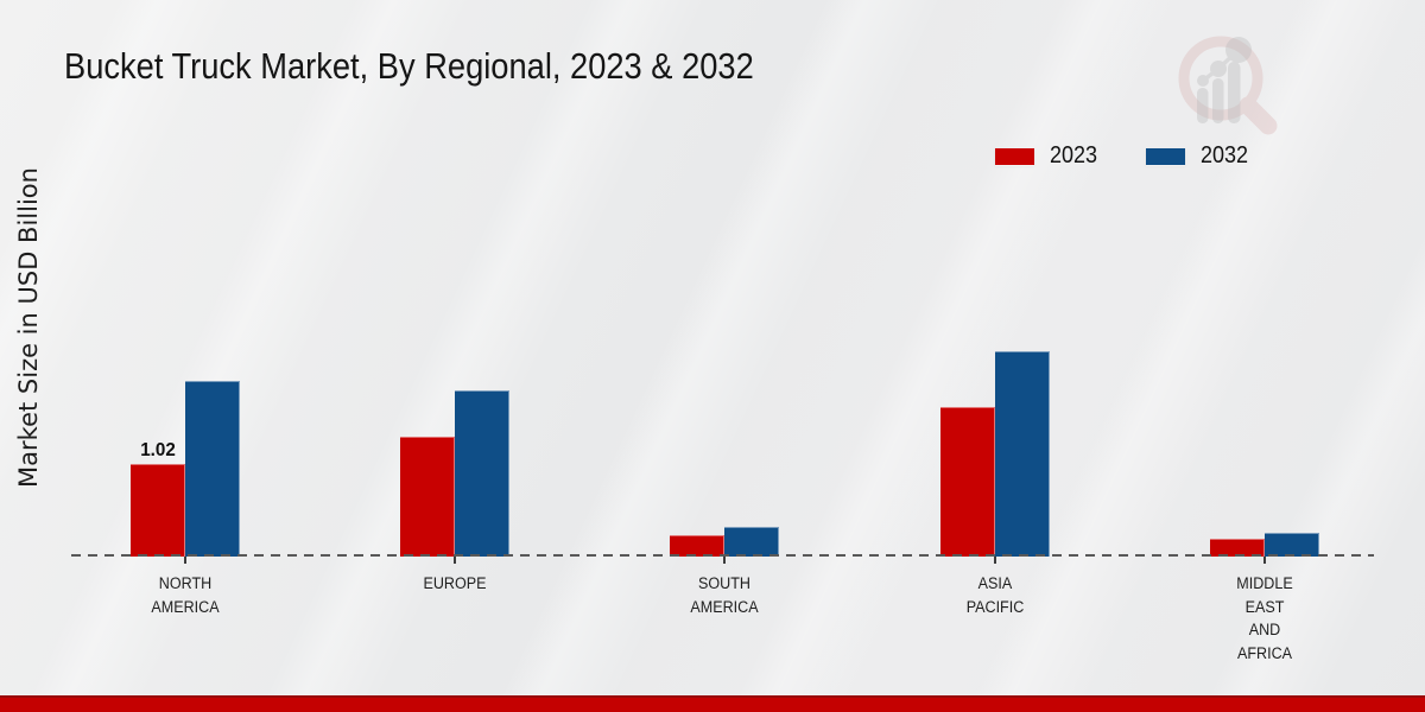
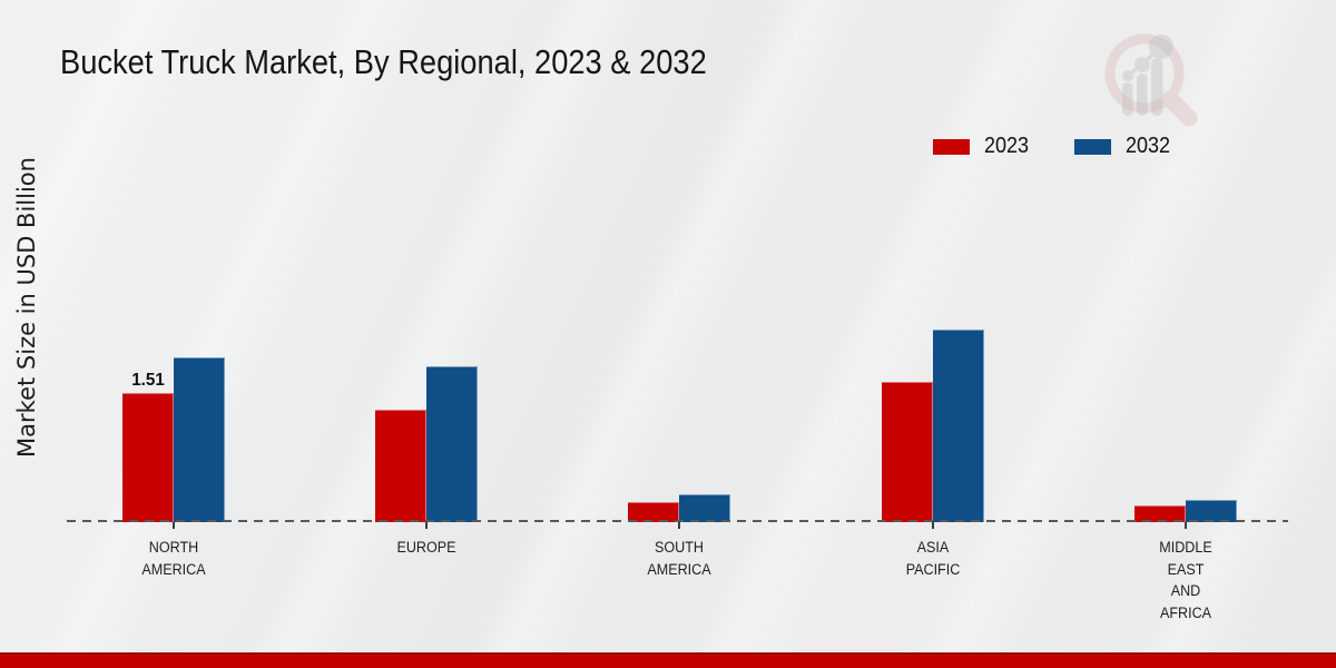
2023/NORTH AMERICA: 1.02 -> 1.51
